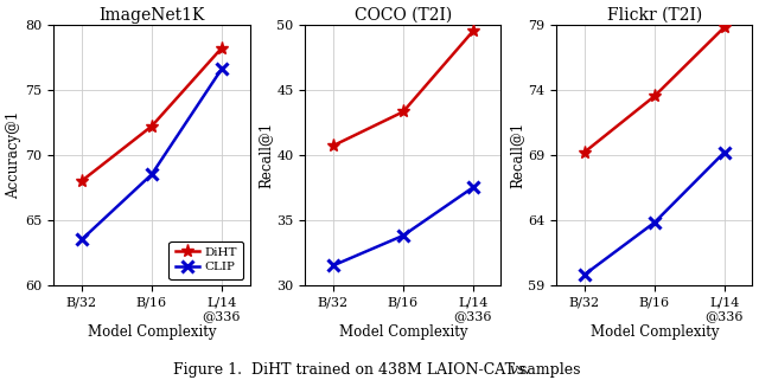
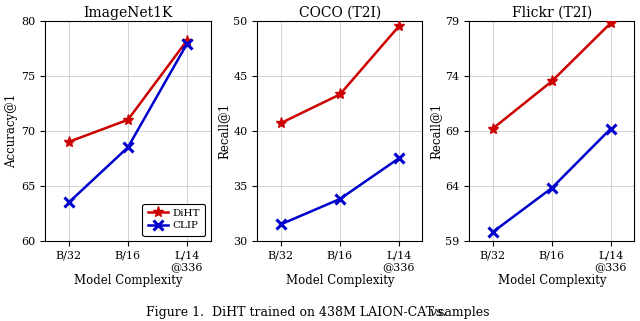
ImageNet1K/DiHT/B/32: 68.0 -> 69.0
ImageNet1K/DiHT/B/16: 72.2 -> 71.0
ImageNet1K/CLIP/L/14 @336: 76.6 -> 77.9
